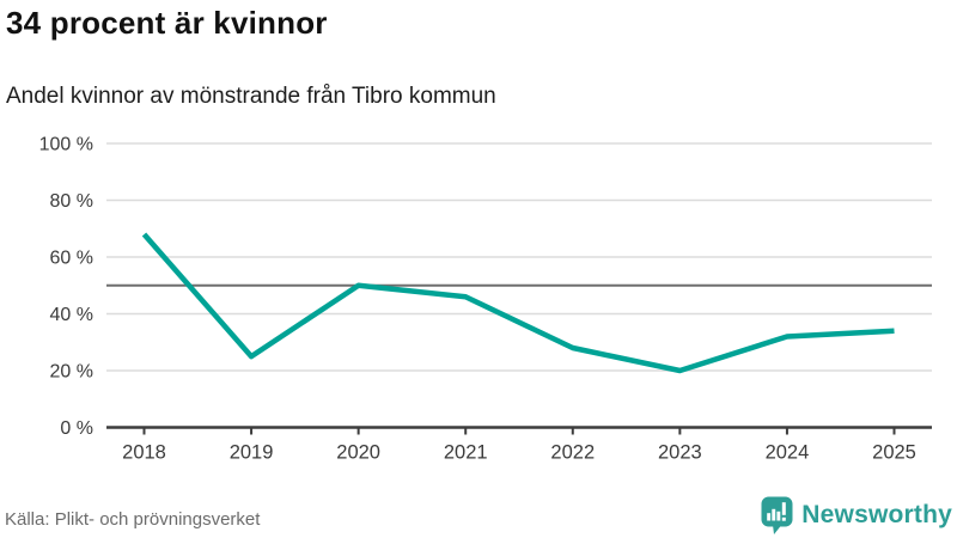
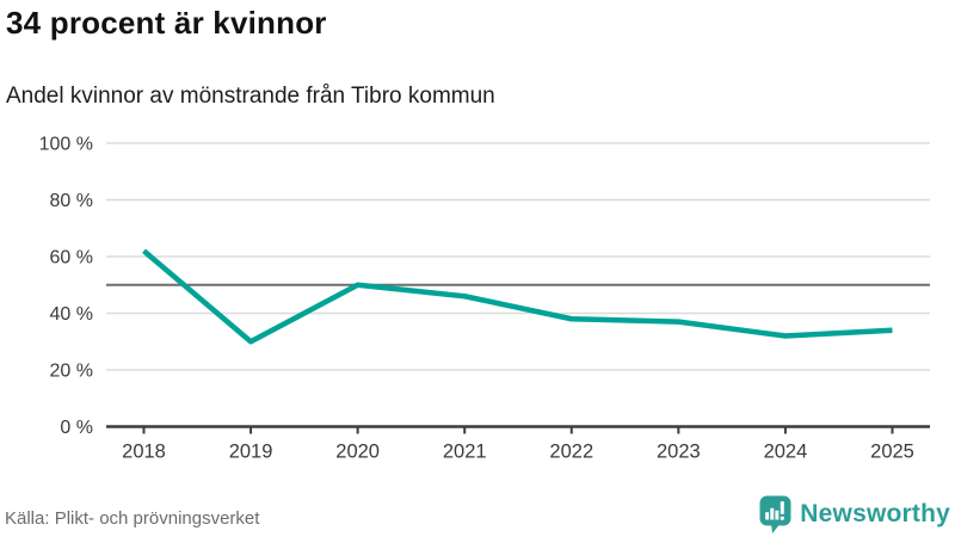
2018: 68% -> 62%
2019: 25% -> 30%
2022: 28% -> 38%
2023: 20% -> 37%
